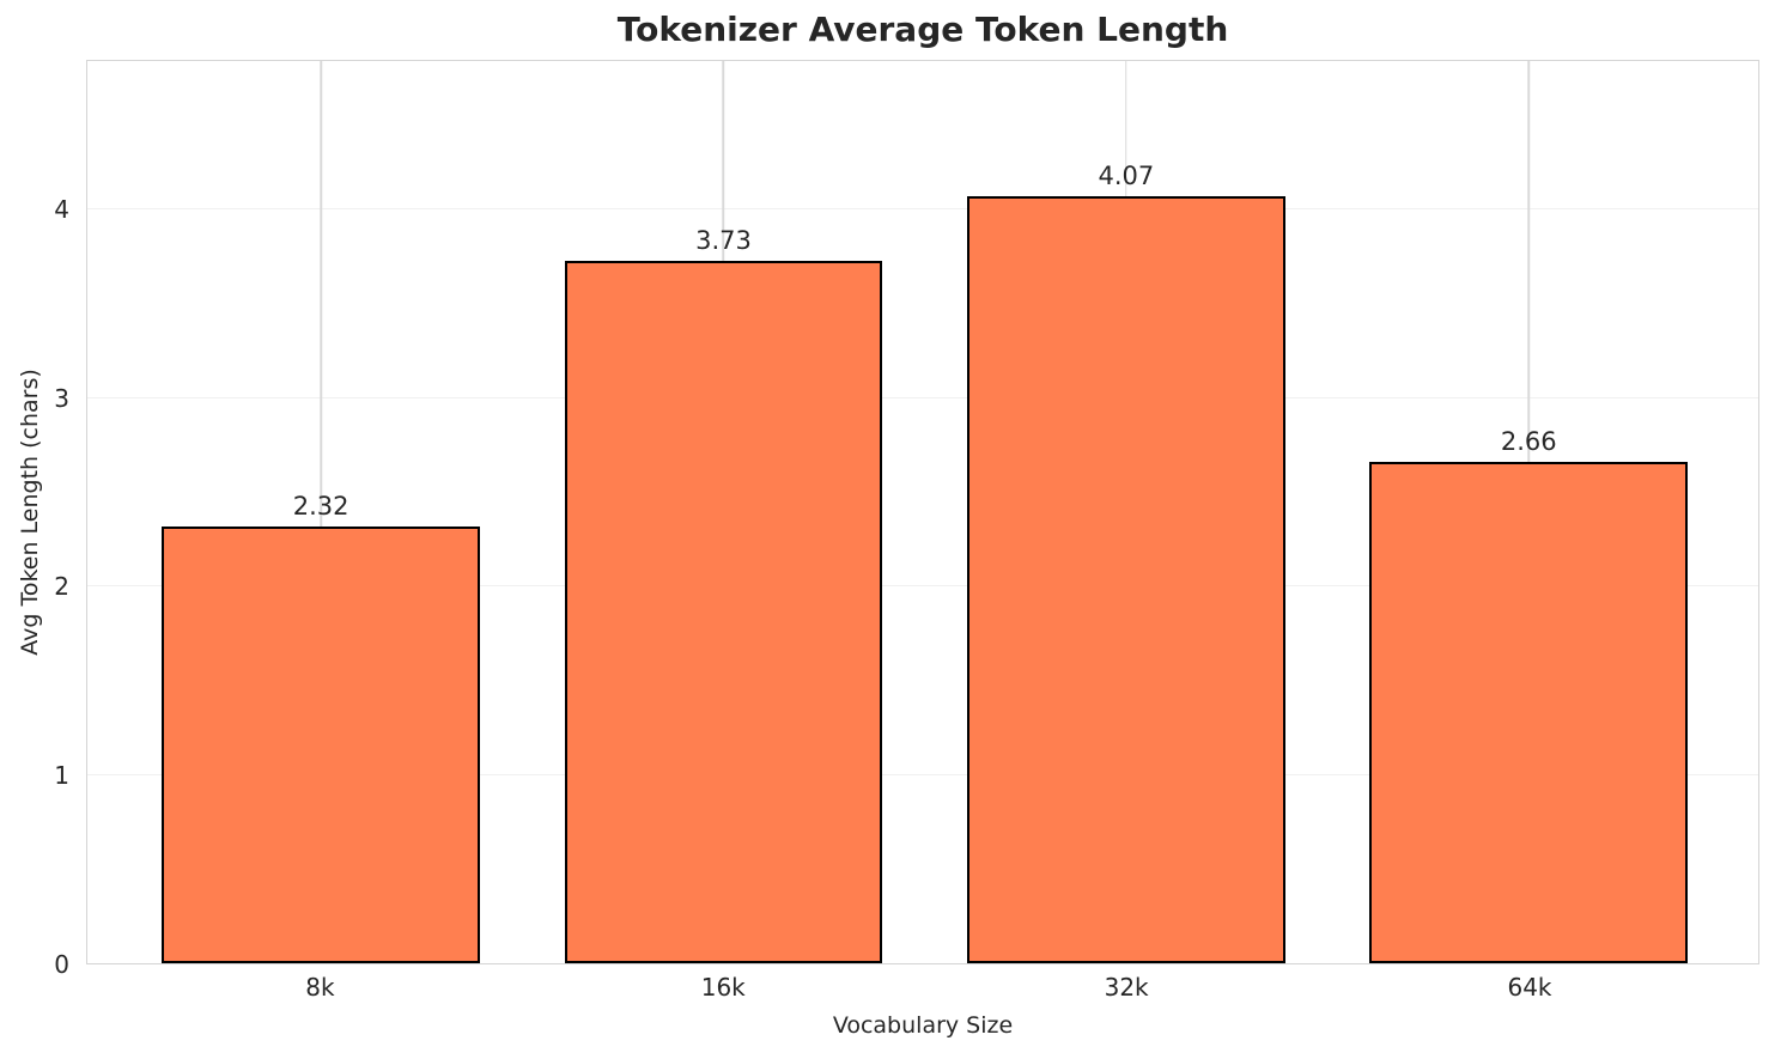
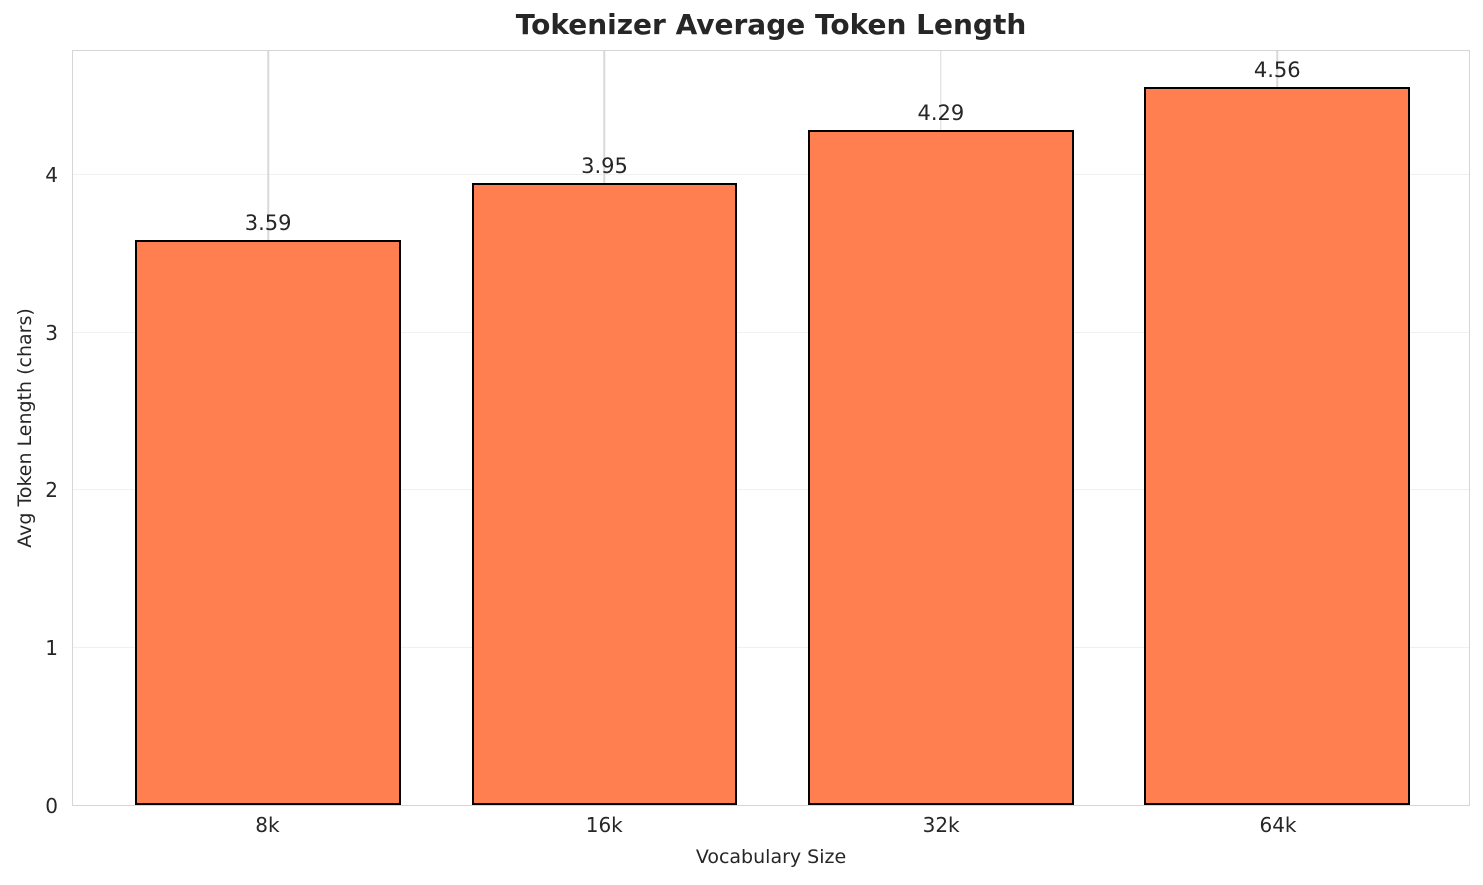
8k: 2.32 -> 3.59
16k: 3.73 -> 3.95
32k: 4.07 -> 4.29
64k: 2.66 -> 4.56
